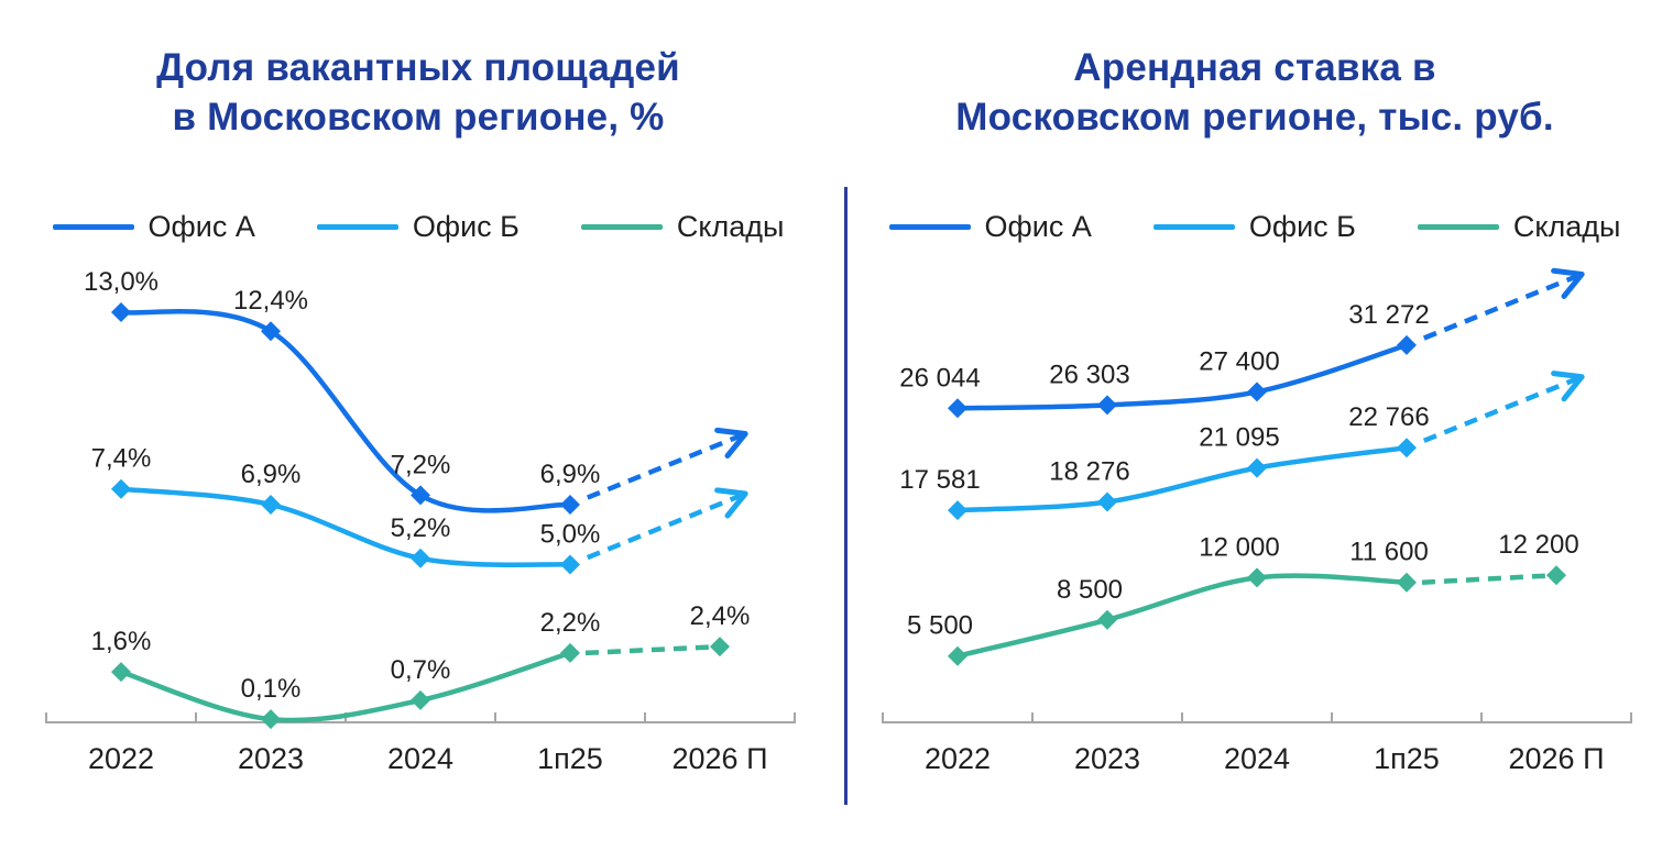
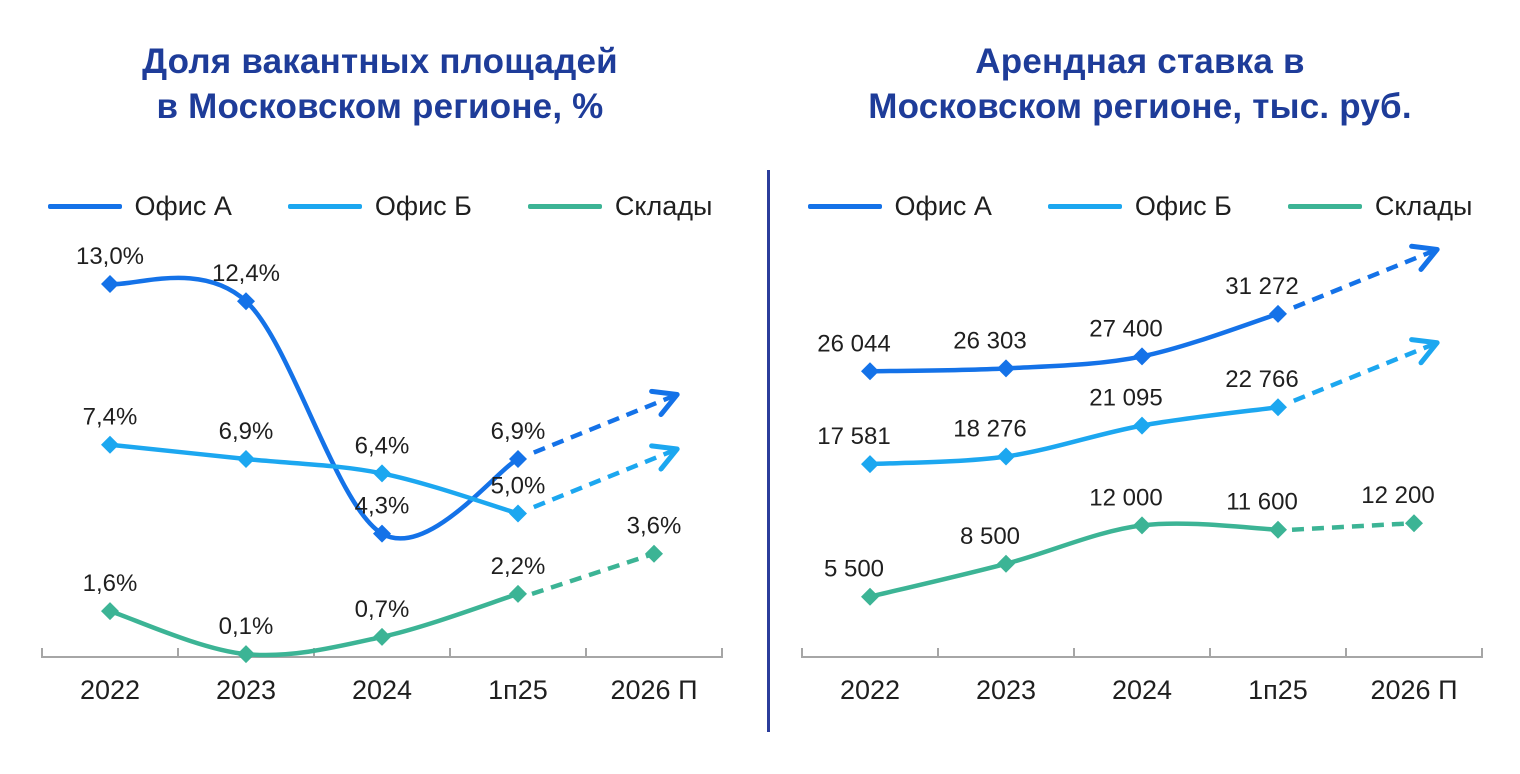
Доля вакантных площадей в Московском регионе, %/Офис А/2024: 7,2% -> 4,3%
Доля вакантных площадей в Московском регионе, %/Офис Б/2024: 5,2% -> 6,4%
Доля вакантных площадей в Московском регионе, %/Склады/2026 П: 2,4% -> 3,6%
